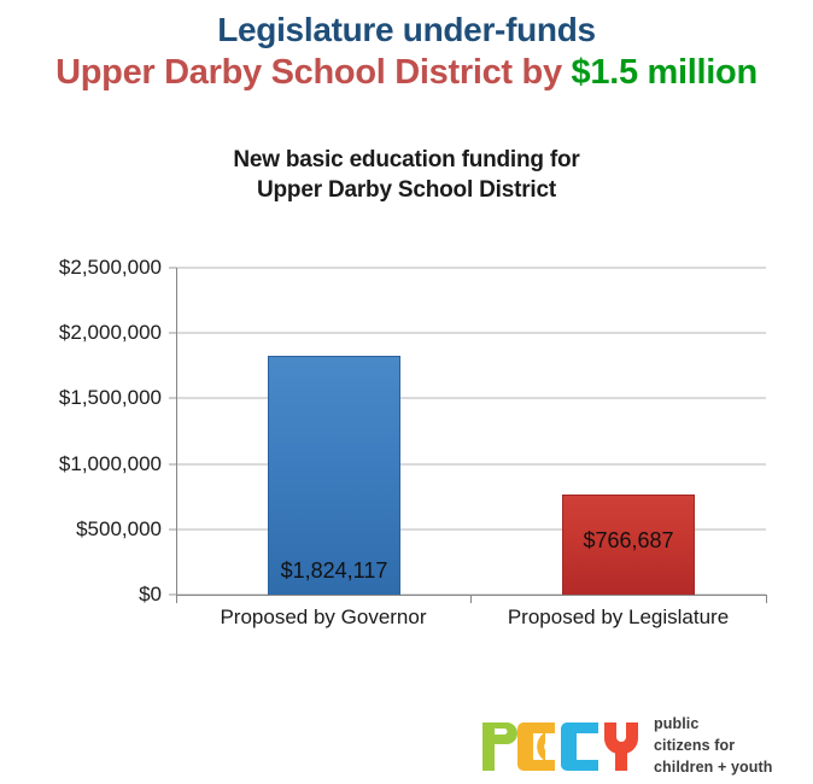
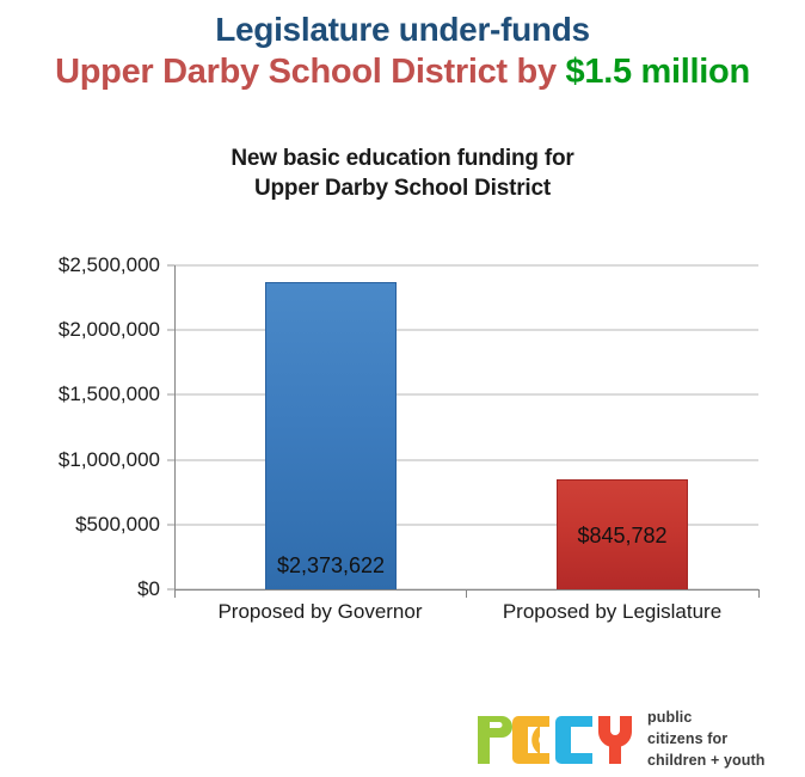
Proposed by Governor: $1,824,117 -> $2,373,622
Proposed by Legislature: $766,687 -> $845,782
